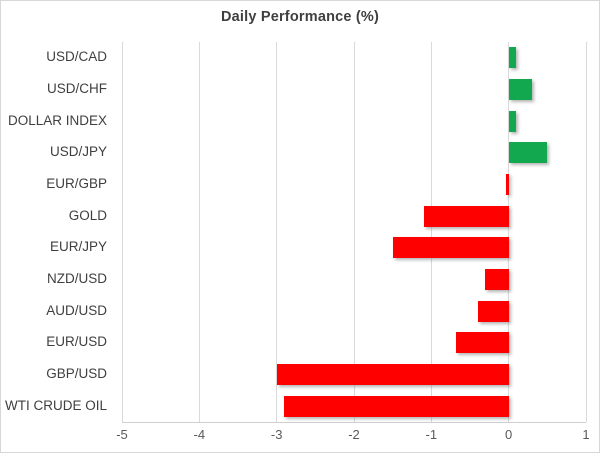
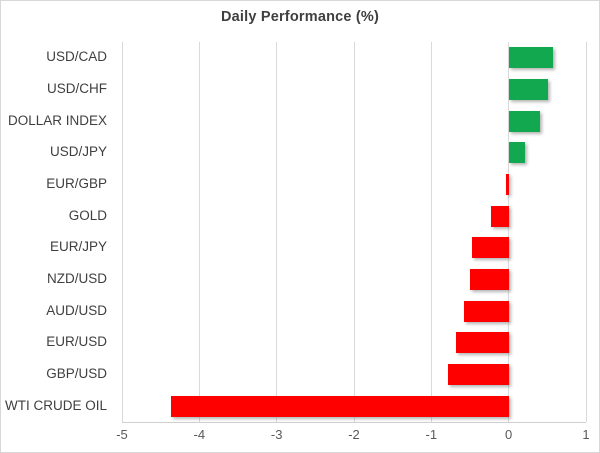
USD/CAD: 0.1 -> 0.6
USD/CHF: 0.3 -> 0.5
DOLLAR INDEX: 0.1 -> 0.4
USD/JPY: 0.5 -> 0.2
GOLD: -1.1 -> -0.2
EUR/JPY: -1.5 -> -0.5
NZD/USD: -0.3 -> -0.5
AUD/USD: -0.4 -> -0.6
GBP/USD: -3.0 -> -0.8
WTI CRUDE OIL: -2.9 -> -4.4
